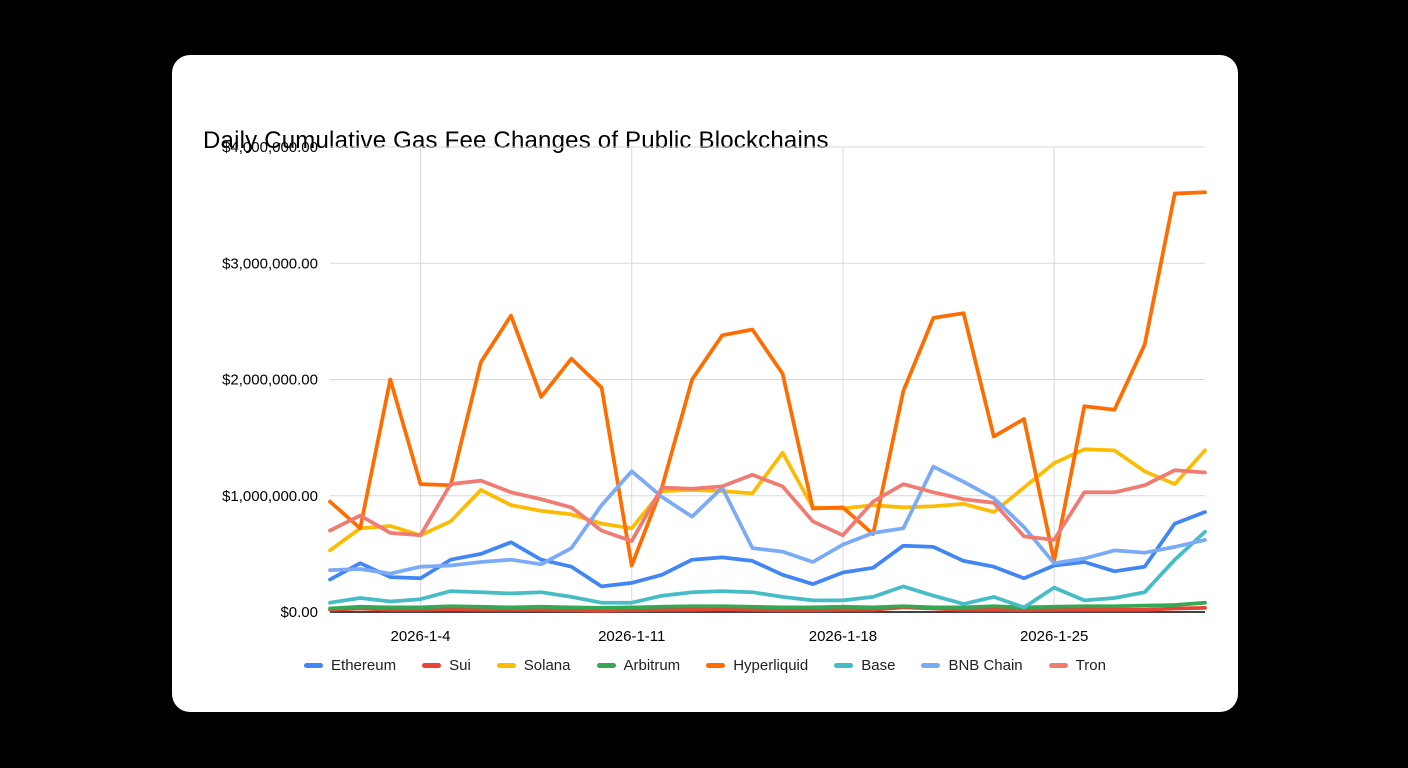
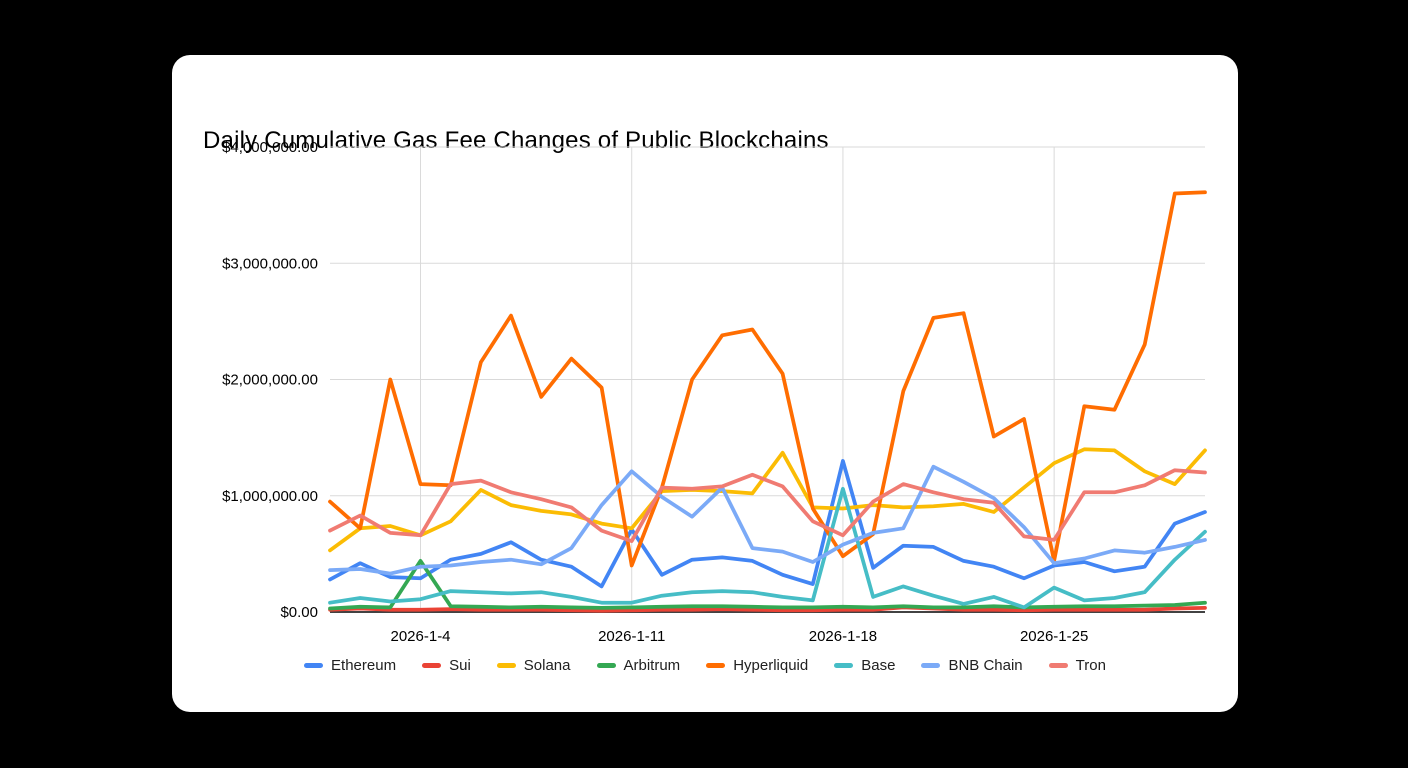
Arbitrum/2026-1-4: $40000 -> $440000
Ethereum/2026-1-11: $250000 -> $710000
Ethereum/2026-1-18: $340000 -> $1300000
Hyperliquid/2026-1-18: $900000 -> $480000
Base/2026-1-18: $100000 -> $1060000
